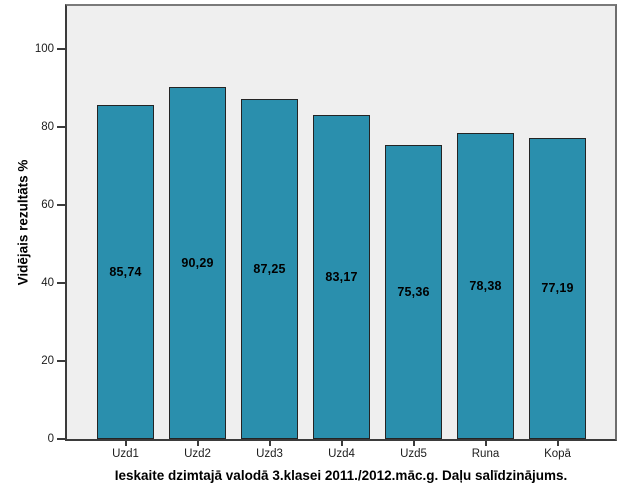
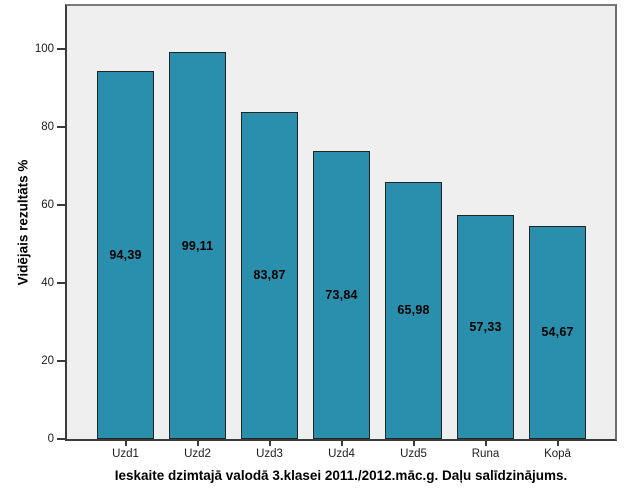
Uzd1: 85,74 -> 94,39
Uzd2: 90,29 -> 99,11
Uzd3: 87,25 -> 83,87
Uzd4: 83,17 -> 73,84
Uzd5: 75,36 -> 65,98
Runa: 78,38 -> 57,33
Kopā: 77,19 -> 54,67
